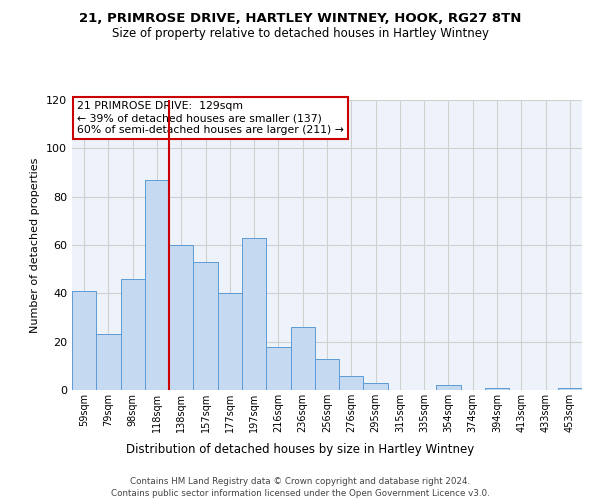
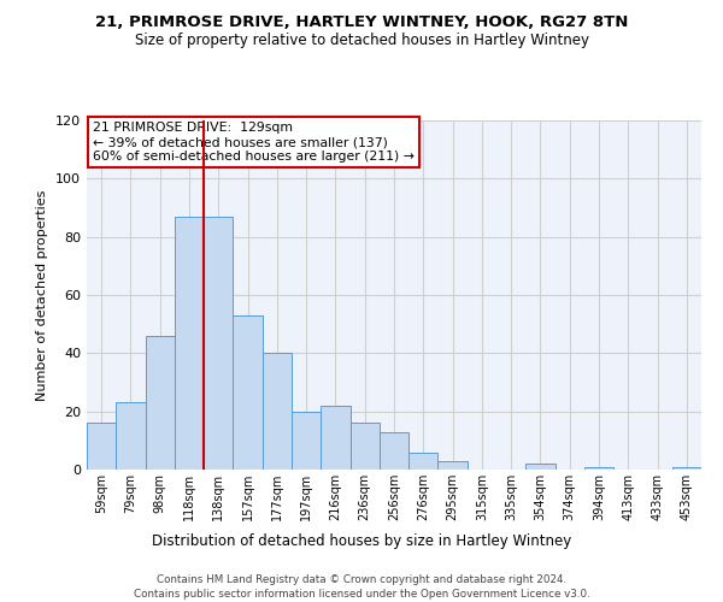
59sqm: 41 -> 16
138sqm: 60 -> 87
197sqm: 63 -> 20
216sqm: 18 -> 22
236sqm: 26 -> 16
